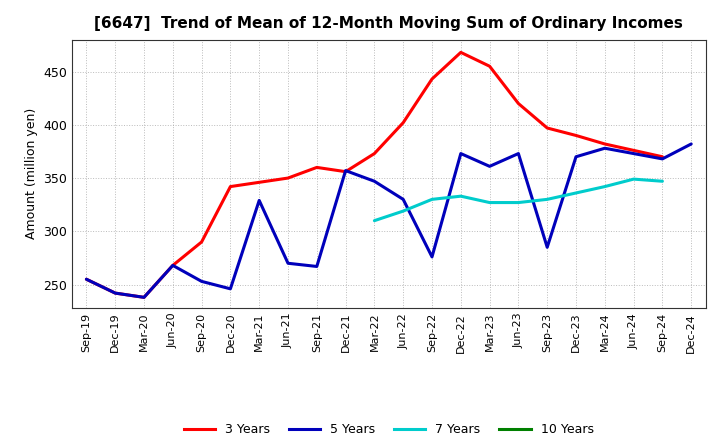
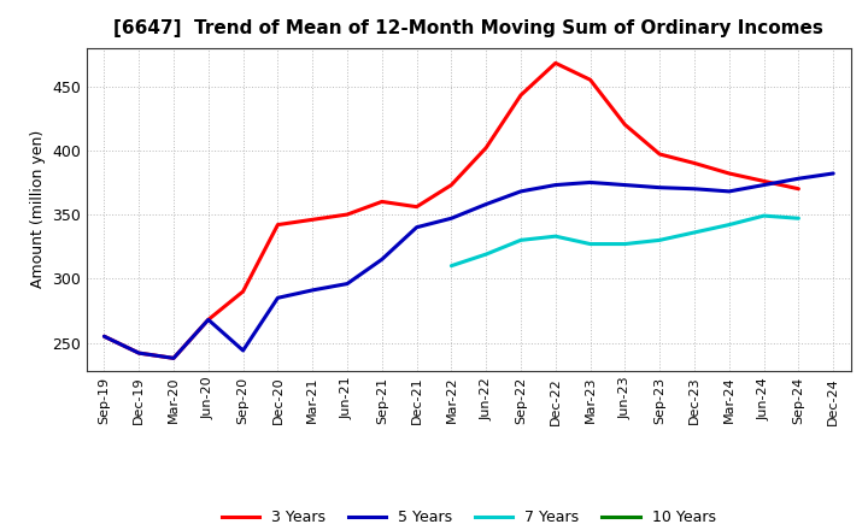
5 Years/Sep-20: 253 -> 244
5 Years/Dec-20: 246 -> 285
5 Years/Mar-21: 329 -> 291
5 Years/Jun-21: 270 -> 296
5 Years/Sep-21: 267 -> 315
5 Years/Dec-21: 357 -> 340
5 Years/Jun-22: 330 -> 358
5 Years/Sep-22: 276 -> 368
5 Years/Mar-23: 361 -> 375
5 Years/Sep-23: 285 -> 371
5 Years/Mar-24: 378 -> 368
5 Years/Sep-24: 368 -> 378
